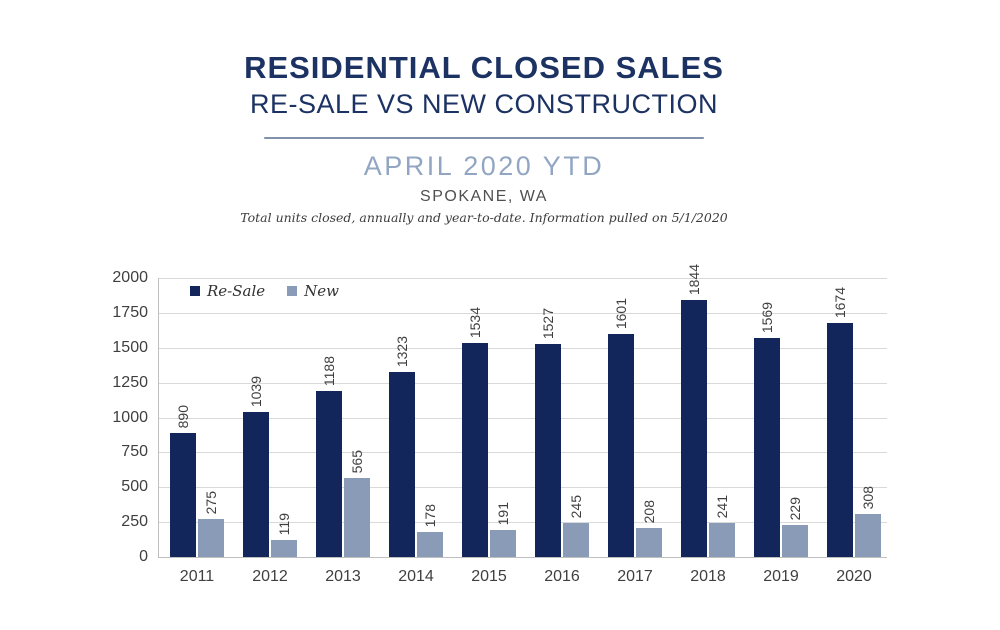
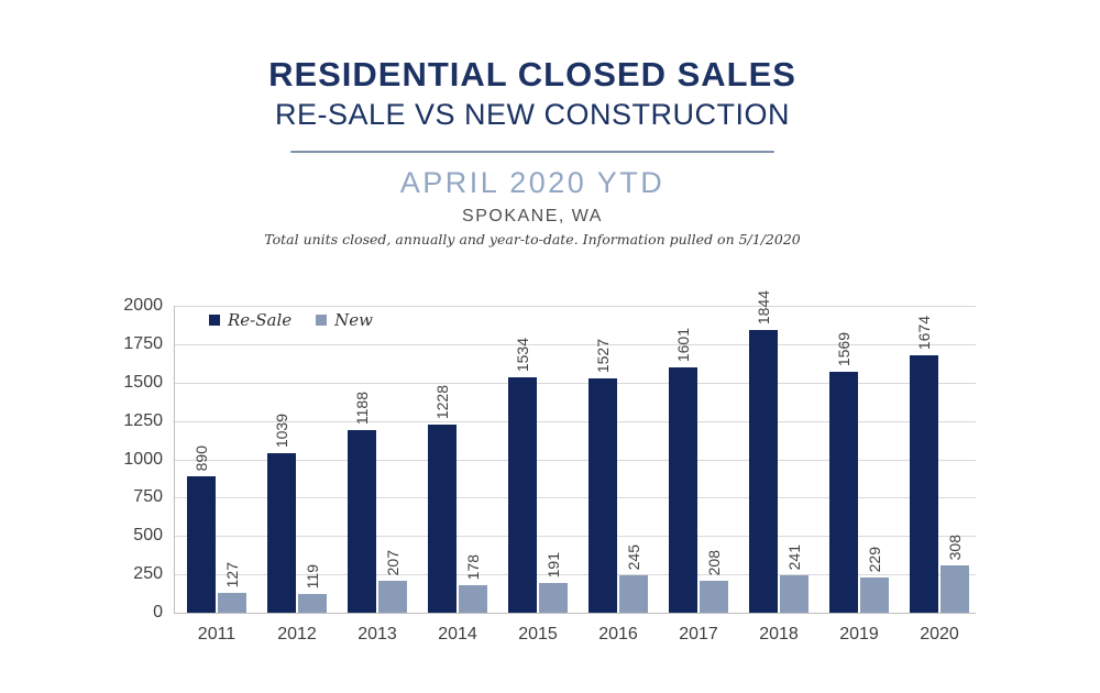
New/2011: 275 -> 127
New/2013: 565 -> 207
Re-Sale/2014: 1323 -> 1228
